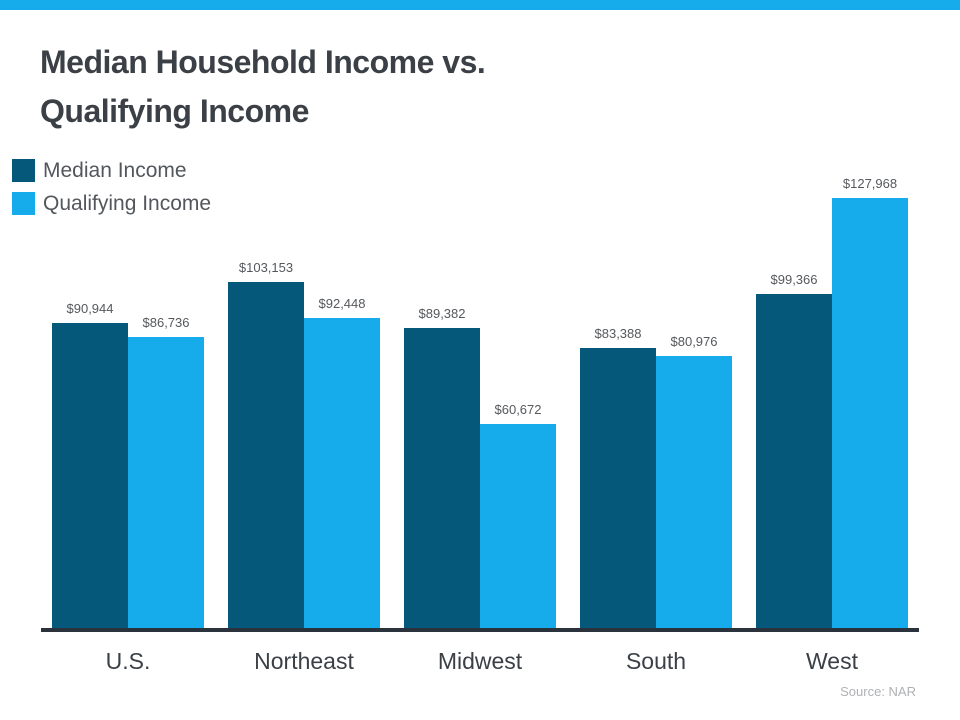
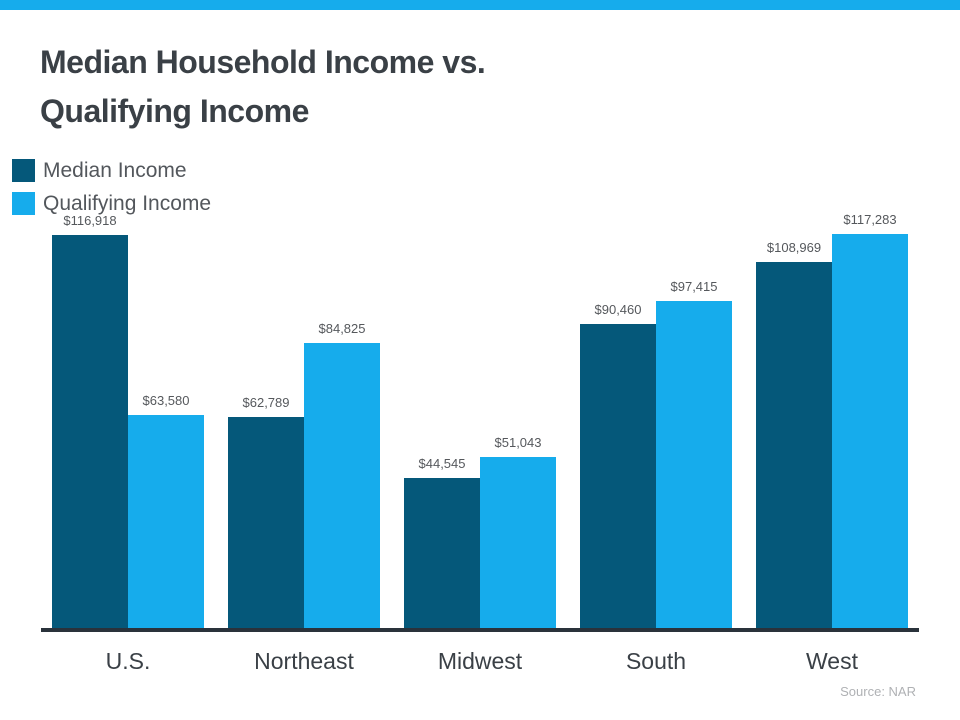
Median Income/U.S.: $90,944 -> $116,918
Qualifying Income/U.S.: $86,736 -> $63,580
Median Income/Northeast: $103,153 -> $62,789
Qualifying Income/Northeast: $92,448 -> $84,825
Median Income/Midwest: $89,382 -> $44,545
Qualifying Income/Midwest: $60,672 -> $51,043
Median Income/South: $83,388 -> $90,460
Qualifying Income/South: $80,976 -> $97,415
Median Income/West: $99,366 -> $108,969
Qualifying Income/West: $127,968 -> $117,283
